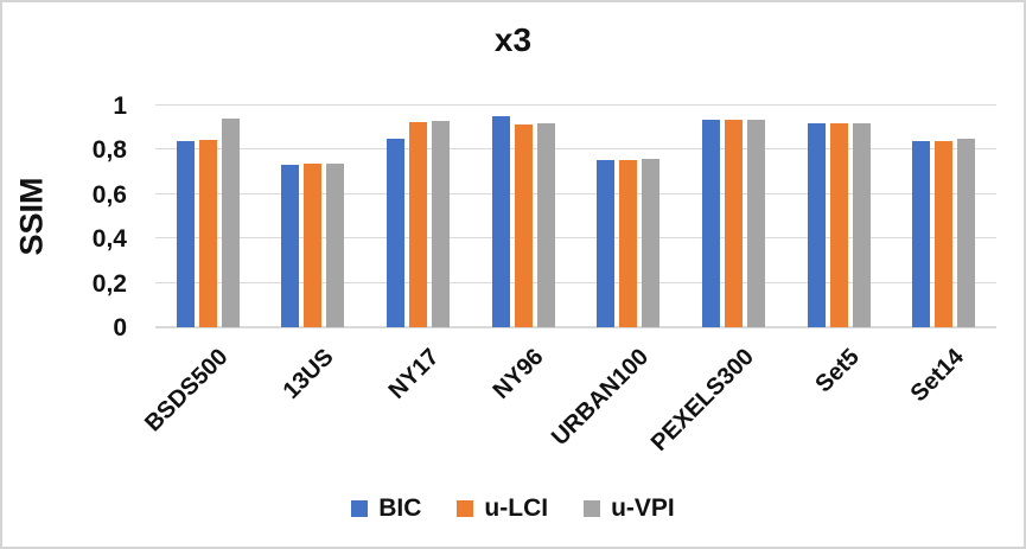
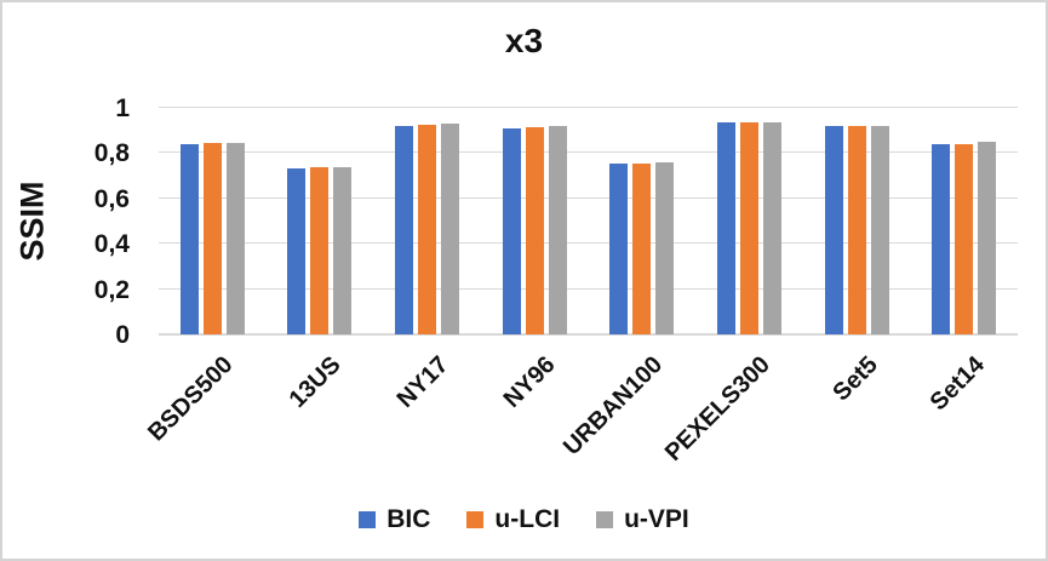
u-VPI/BSDS500: 0,94 -> 0,84
BIC/NY17: 0,85 -> 0,92
BIC/NY96: 0,95 -> 0,91
